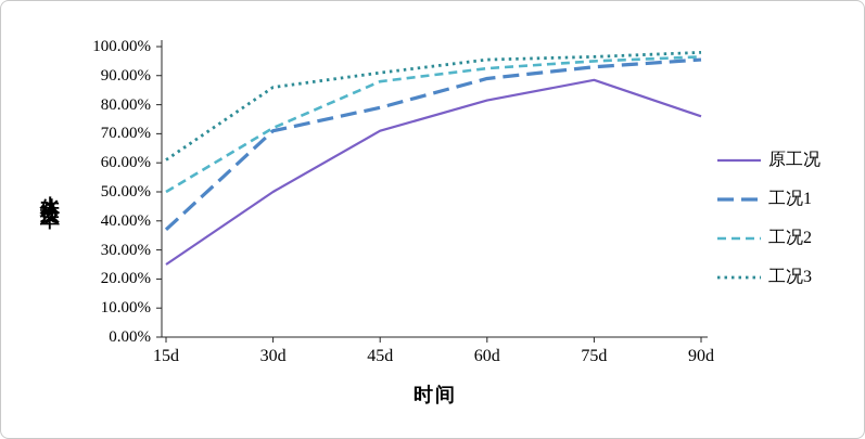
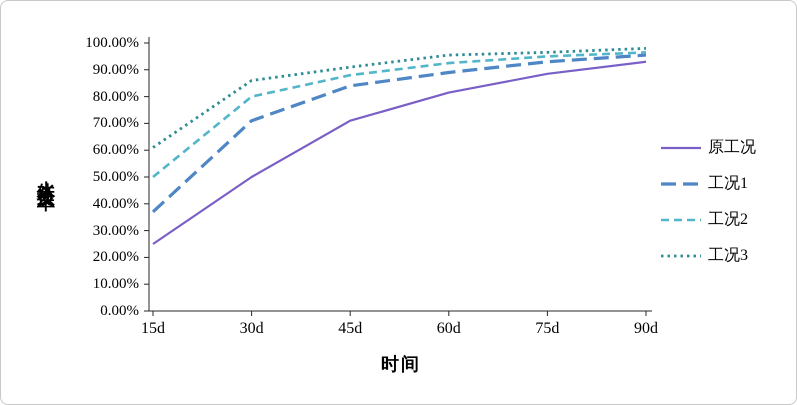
工况2/30d: 72% -> 80%
工况1/45d: 79% -> 84%
原工况/90d: 76% -> 93%
